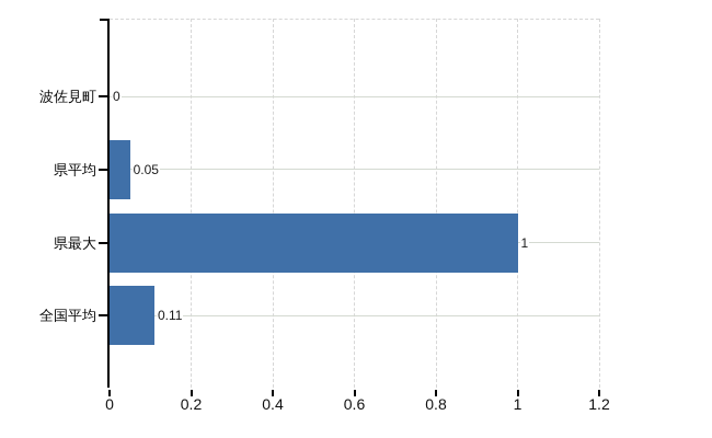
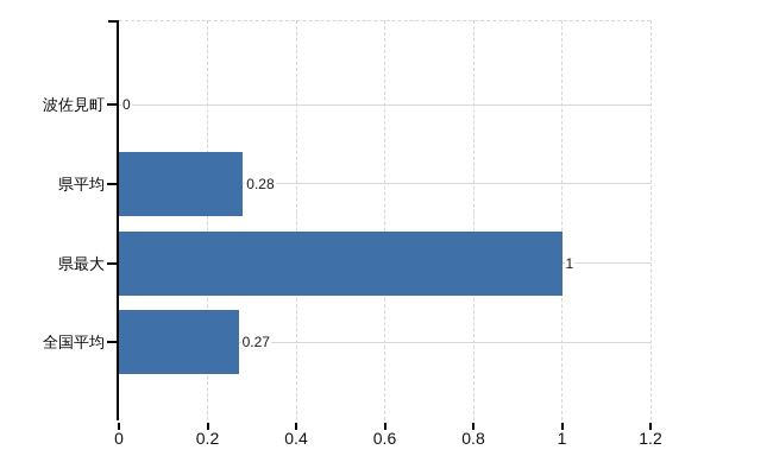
県平均: 0.05 -> 0.28
全国平均: 0.11 -> 0.27
